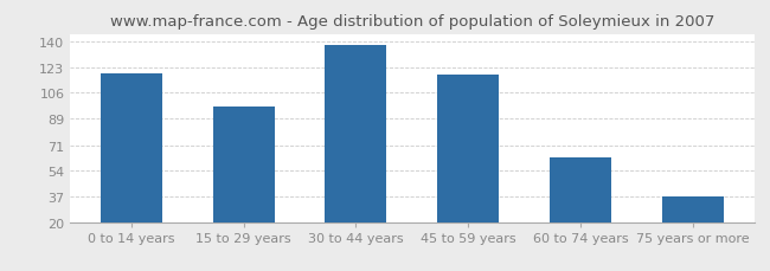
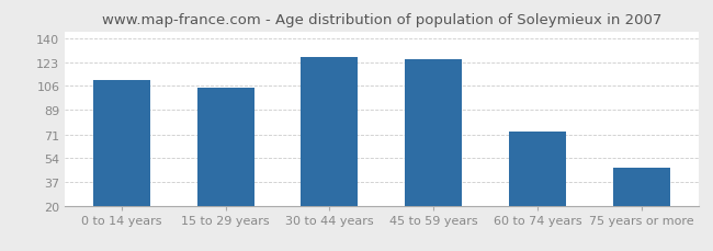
0 to 14 years: 119 -> 110
15 to 29 years: 97 -> 105
30 to 44 years: 138 -> 127
45 to 59 years: 118 -> 125
60 to 74 years: 63 -> 73
75 years or more: 37 -> 47
